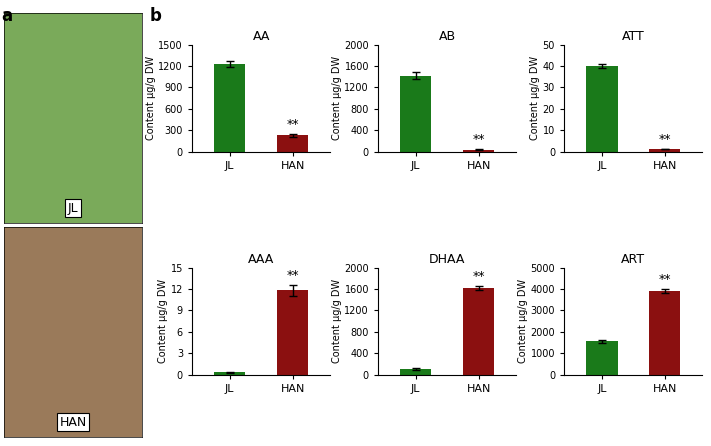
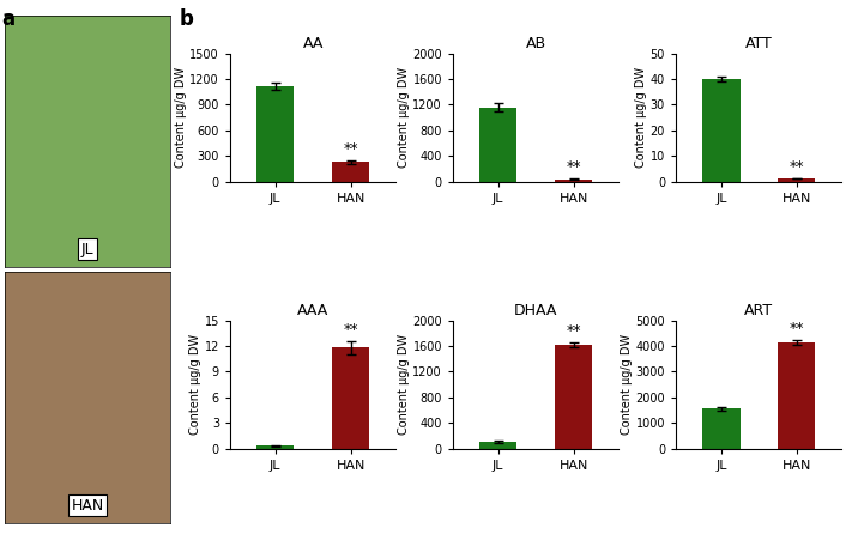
AA/JL: 1230 -> 1120
AB/JL: 1420 -> 1160
ART/HAN: 3900 -> 4150
